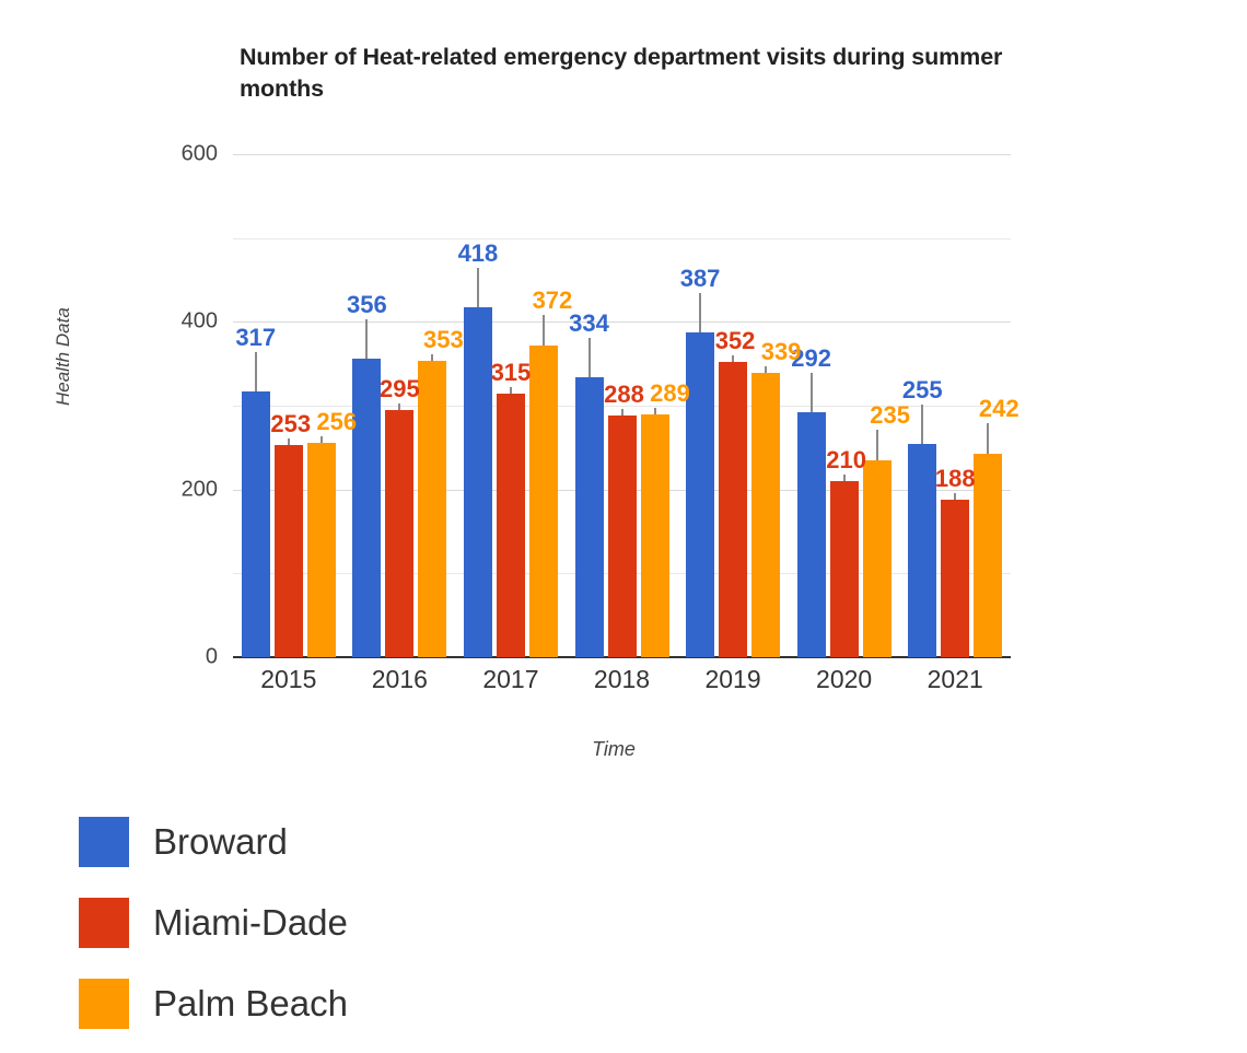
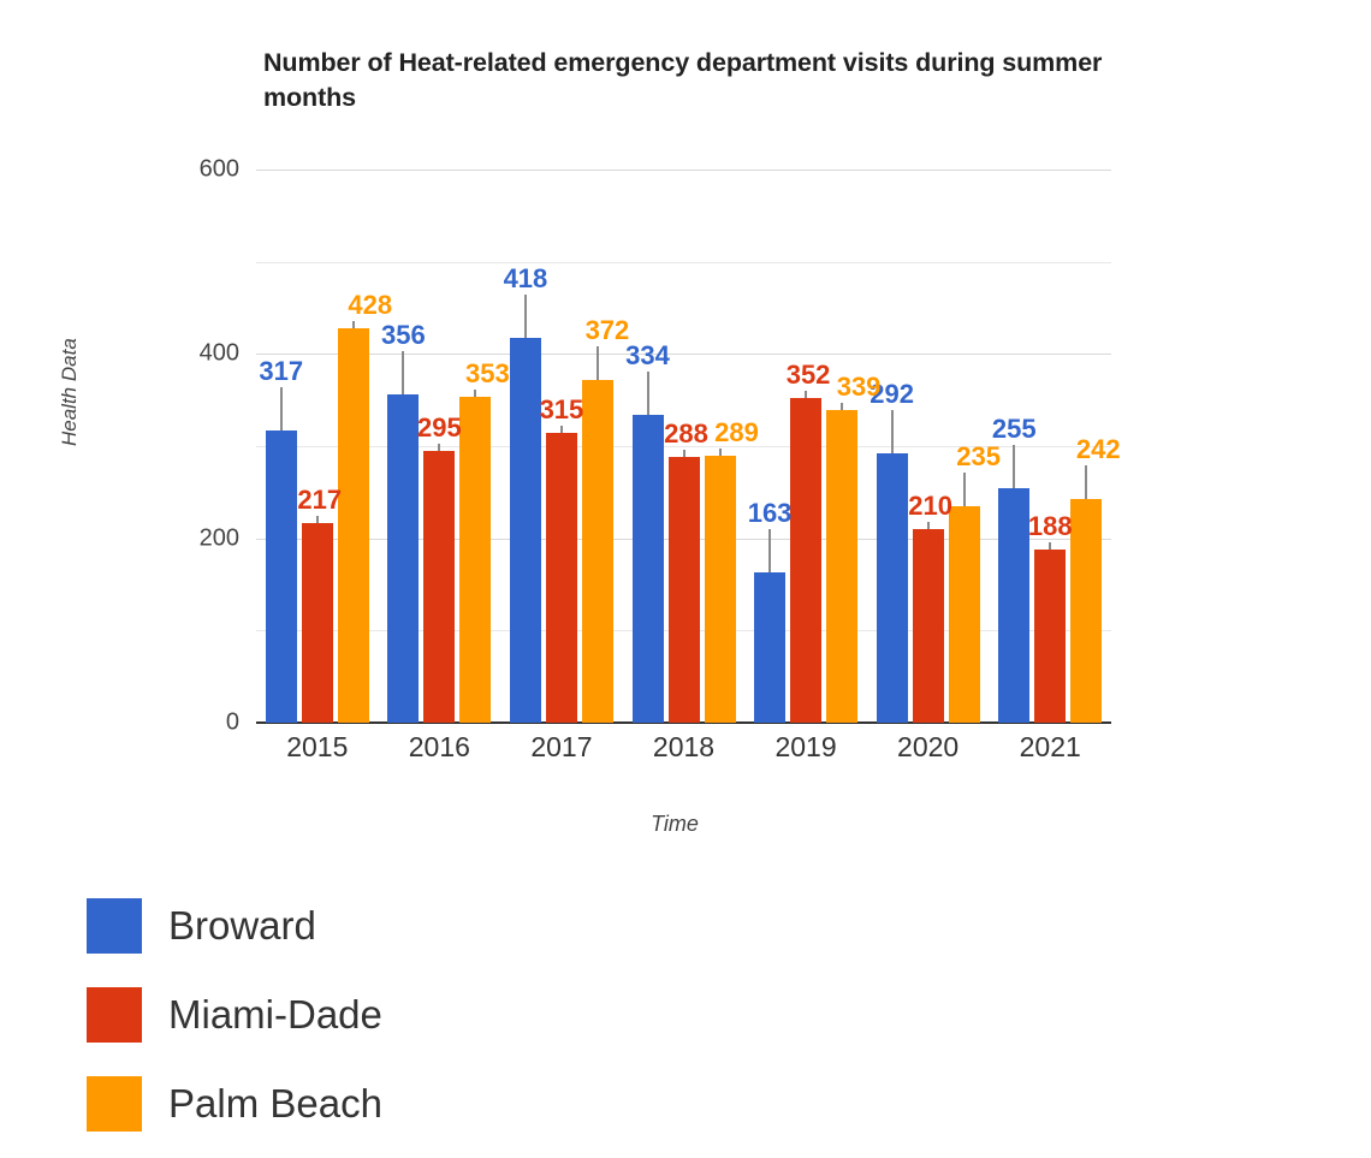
Miami-Dade/2015: 253 -> 217
Palm Beach/2015: 256 -> 428
Broward/2019: 387 -> 163
